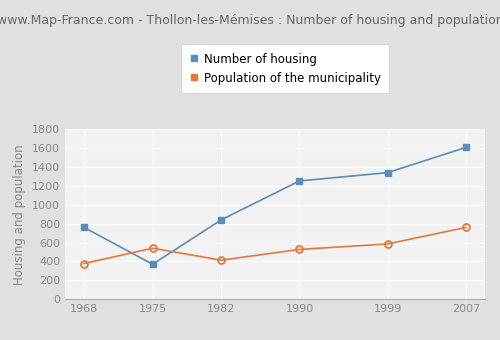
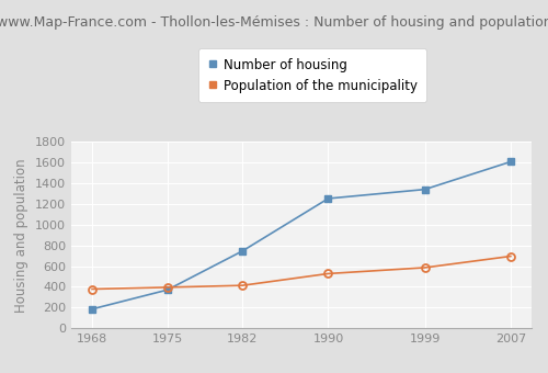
Number of housing/1968: 760 -> 180
Population of the municipality/1975: 540 -> 400
Number of housing/1982: 840 -> 740
Population of the municipality/2007: 760 -> 700
